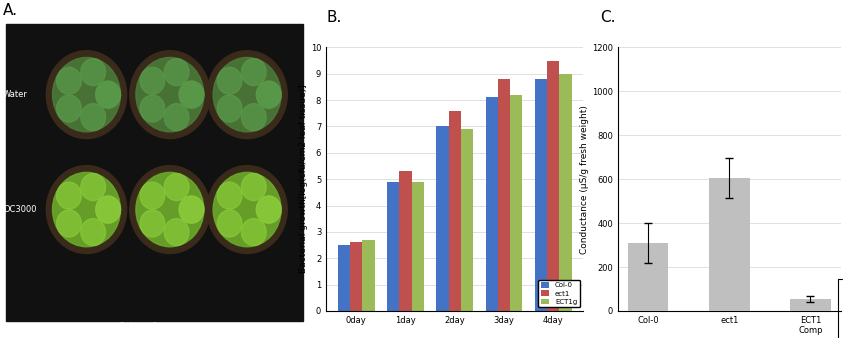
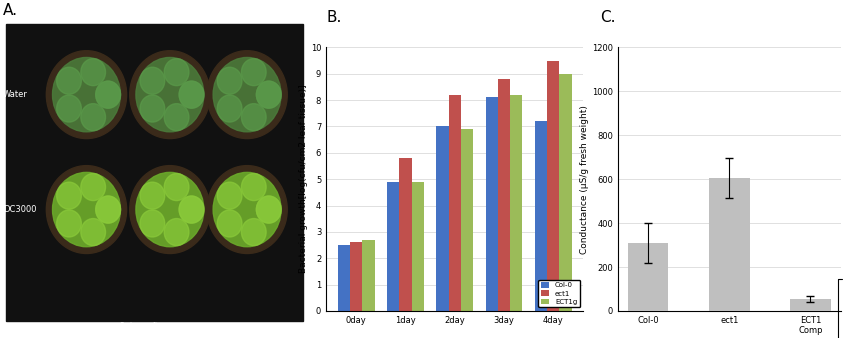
ect1/1day: 5.3 -> 5.8
ect1/2day: 7.6 -> 8.2
Col-0/4day: 8.8 -> 7.2
